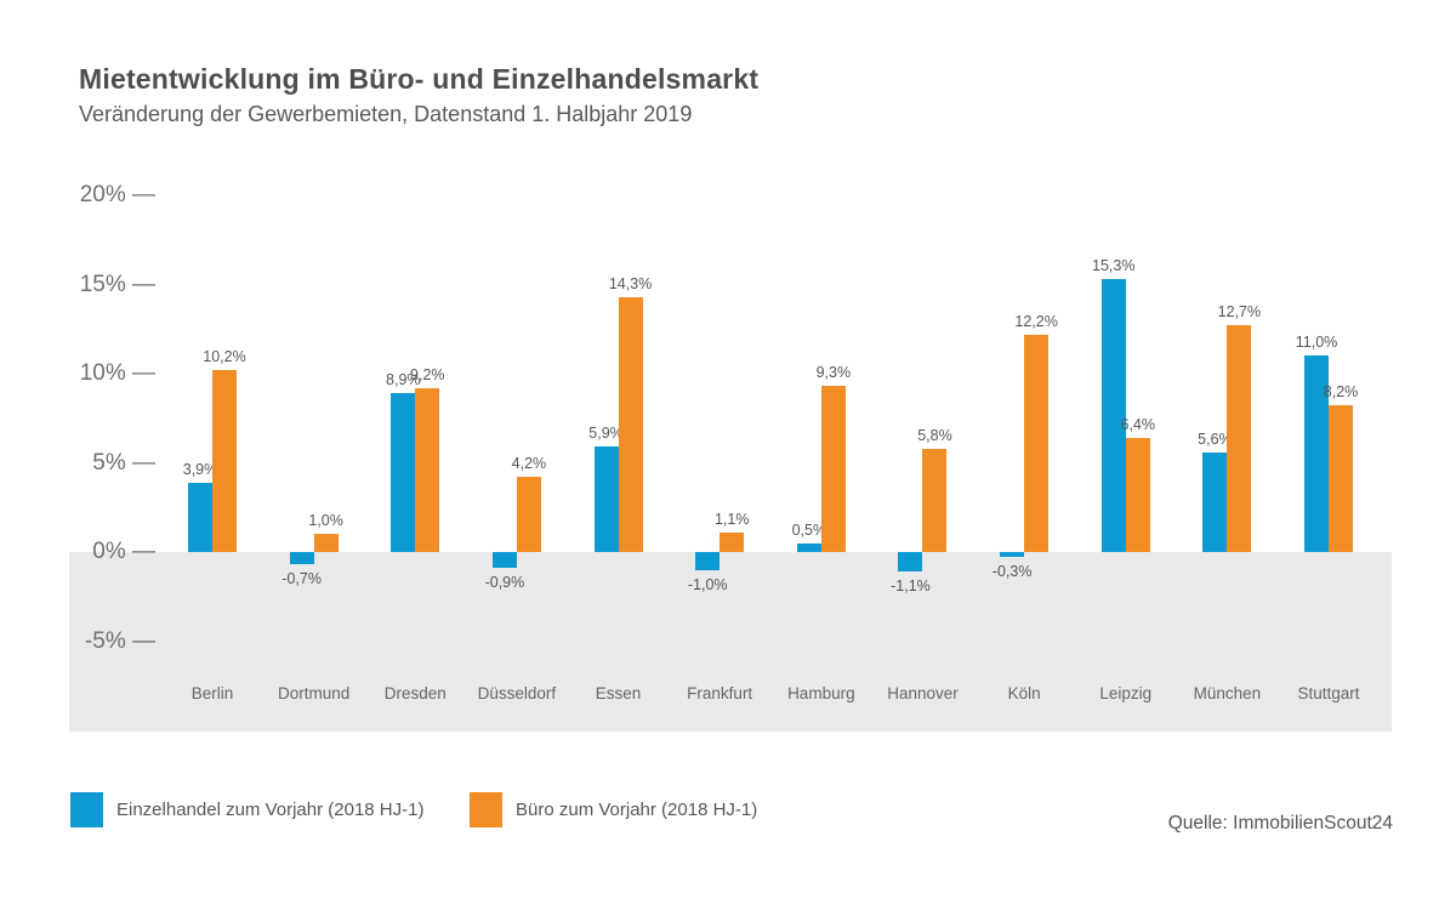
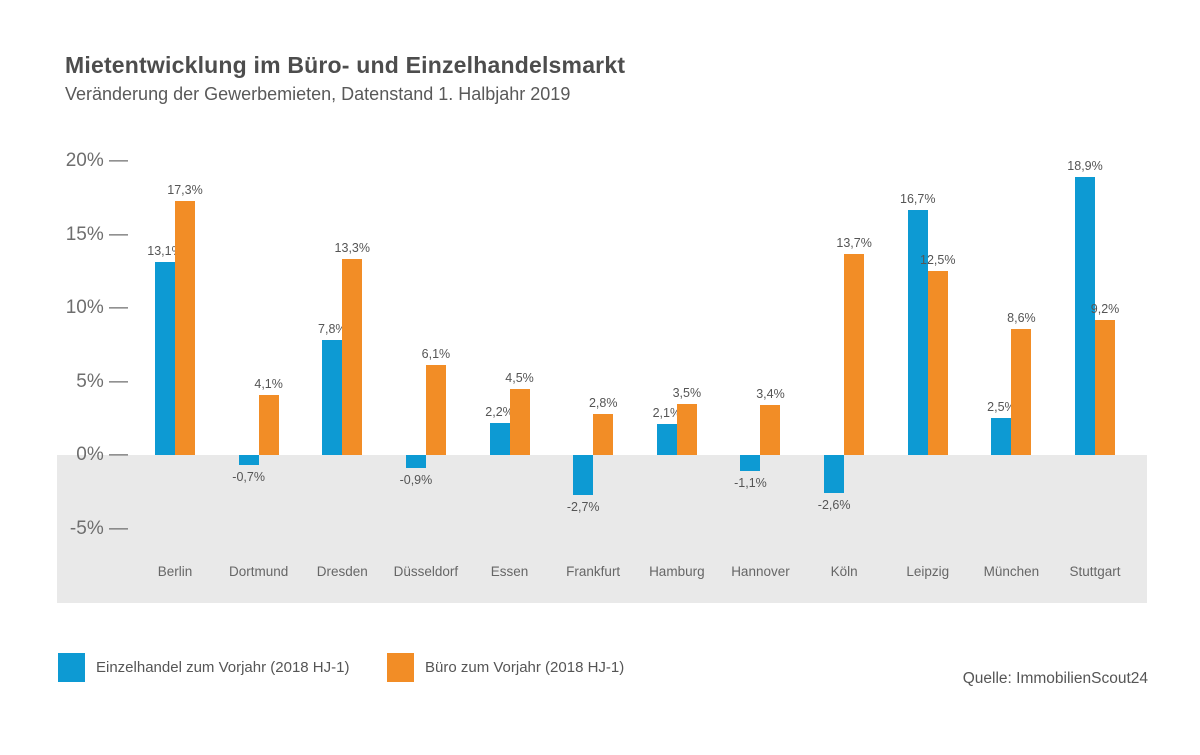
Einzelhandel zum Vorjahr (2018 HJ-1)/Berlin: 3,9% -> 13,1%
Büro zum Vorjahr (2018 HJ-1)/Berlin: 10,2% -> 17,3%
Büro zum Vorjahr (2018 HJ-1)/Dortmund: 1,0% -> 4,1%
Einzelhandel zum Vorjahr (2018 HJ-1)/Dresden: 8,9% -> 7,8%
Büro zum Vorjahr (2018 HJ-1)/Dresden: 9,2% -> 13,3%
Büro zum Vorjahr (2018 HJ-1)/Düsseldorf: 4,2% -> 6,1%
Einzelhandel zum Vorjahr (2018 HJ-1)/Essen: 5,9% -> 2,2%
Büro zum Vorjahr (2018 HJ-1)/Essen: 14,3% -> 4,5%
Einzelhandel zum Vorjahr (2018 HJ-1)/Frankfurt: -1,0% -> -2,7%
Büro zum Vorjahr (2018 HJ-1)/Frankfurt: 1,1% -> 2,8%
Einzelhandel zum Vorjahr (2018 HJ-1)/Hamburg: 0,5% -> 2,1%
Büro zum Vorjahr (2018 HJ-1)/Hamburg: 9,3% -> 3,5%
Büro zum Vorjahr (2018 HJ-1)/Hannover: 5,8% -> 3,4%
Einzelhandel zum Vorjahr (2018 HJ-1)/Köln: -0,3% -> -2,6%
Büro zum Vorjahr (2018 HJ-1)/Köln: 12,2% -> 13,7%
Einzelhandel zum Vorjahr (2018 HJ-1)/Leipzig: 15,3% -> 16,7%
Büro zum Vorjahr (2018 HJ-1)/Leipzig: 6,4% -> 12,5%
Einzelhandel zum Vorjahr (2018 HJ-1)/München: 5,6% -> 2,5%
Büro zum Vorjahr (2018 HJ-1)/München: 12,7% -> 8,6%
Einzelhandel zum Vorjahr (2018 HJ-1)/Stuttgart: 11,0% -> 18,9%
Büro zum Vorjahr (2018 HJ-1)/Stuttgart: 8,2% -> 9,2%
